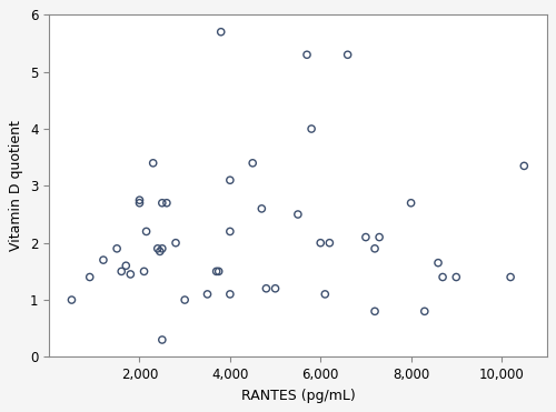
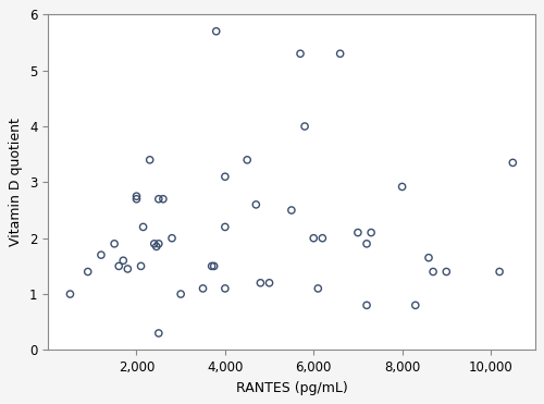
8,000: 2.70 -> 2.92
